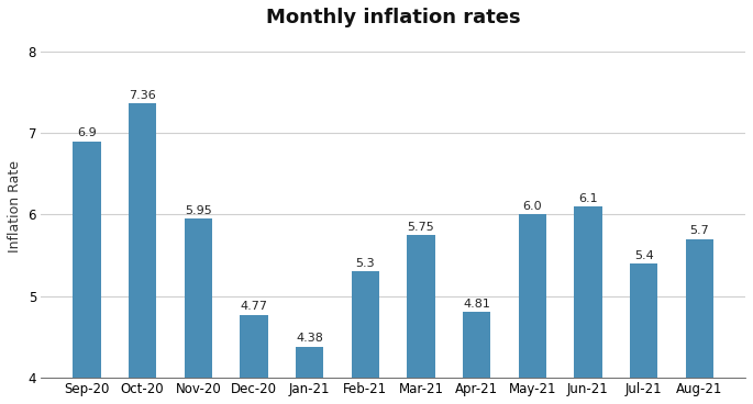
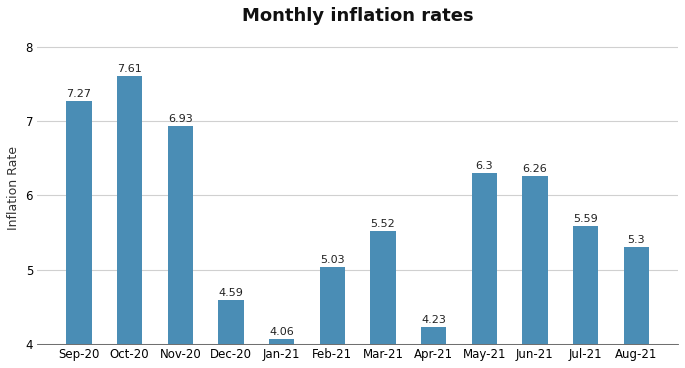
Sep-20: 6.9 -> 7.27
Oct-20: 7.36 -> 7.61
Nov-20: 5.95 -> 6.93
Dec-20: 4.77 -> 4.59
Jan-21: 4.38 -> 4.06
Feb-21: 5.3 -> 5.03
Mar-21: 5.75 -> 5.52
Apr-21: 4.81 -> 4.23
May-21: 6.0 -> 6.3
Jun-21: 6.1 -> 6.26
Jul-21: 5.4 -> 5.59
Aug-21: 5.7 -> 5.3
